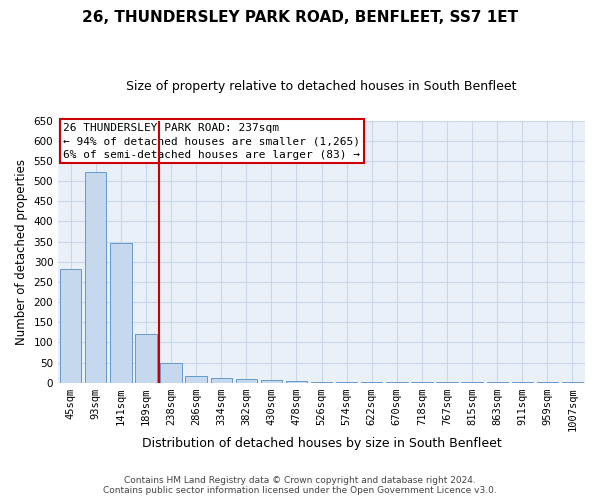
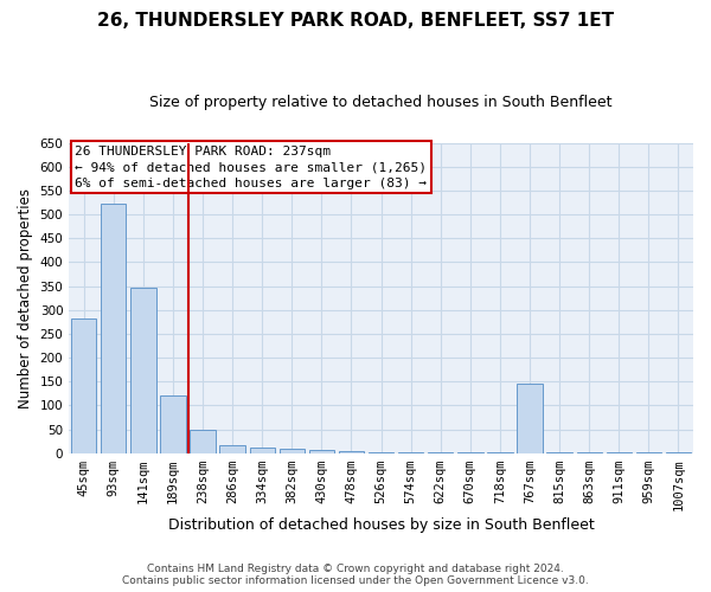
767sqm: 1 -> 145
